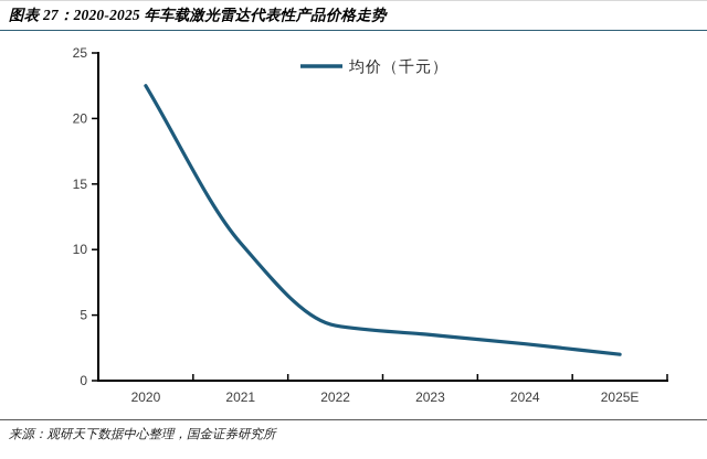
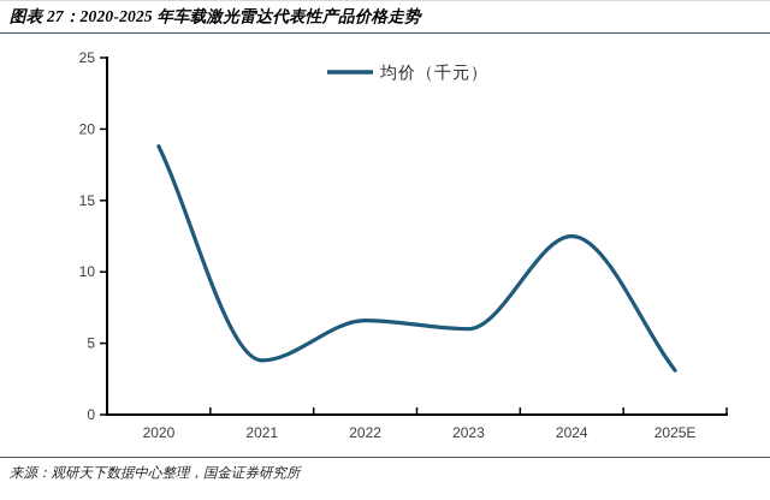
2020: 22.5 -> 18.8
2021: 10.5 -> 3.8
2022: 4.2 -> 6.6
2023: 3.5 -> 6.0
2024: 2.8 -> 12.5
2025E: 2.0 -> 3.1
